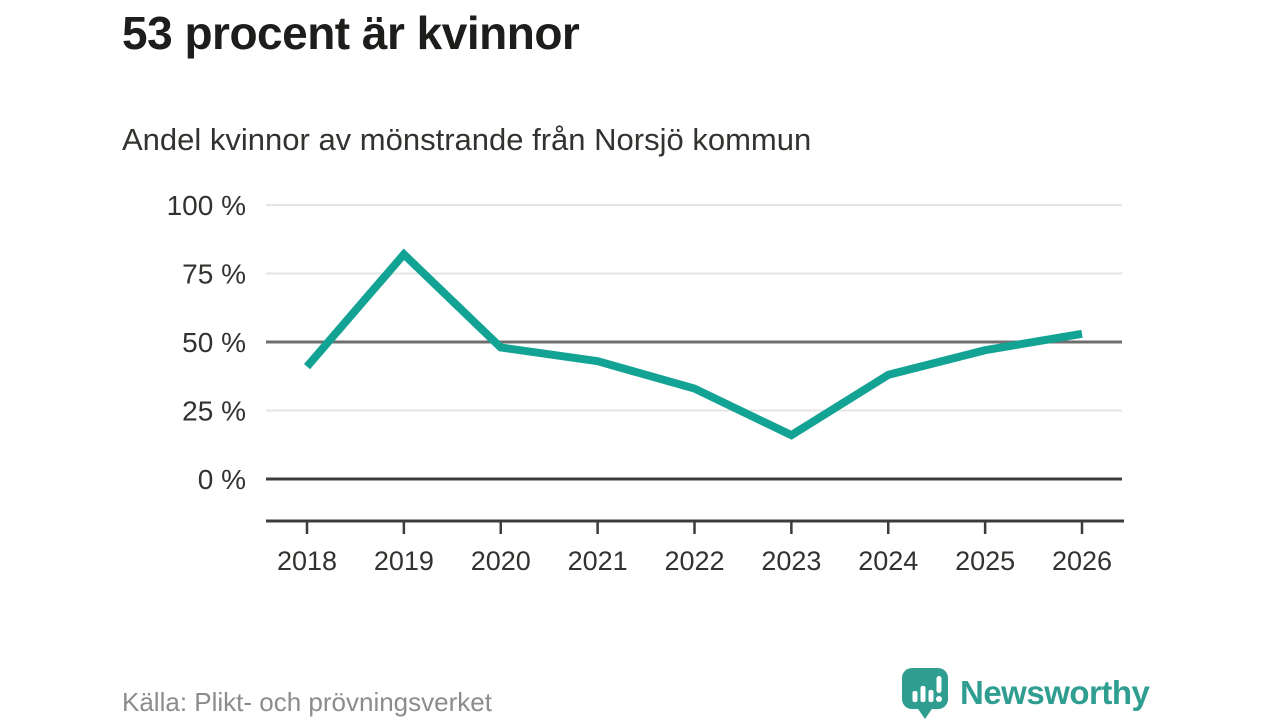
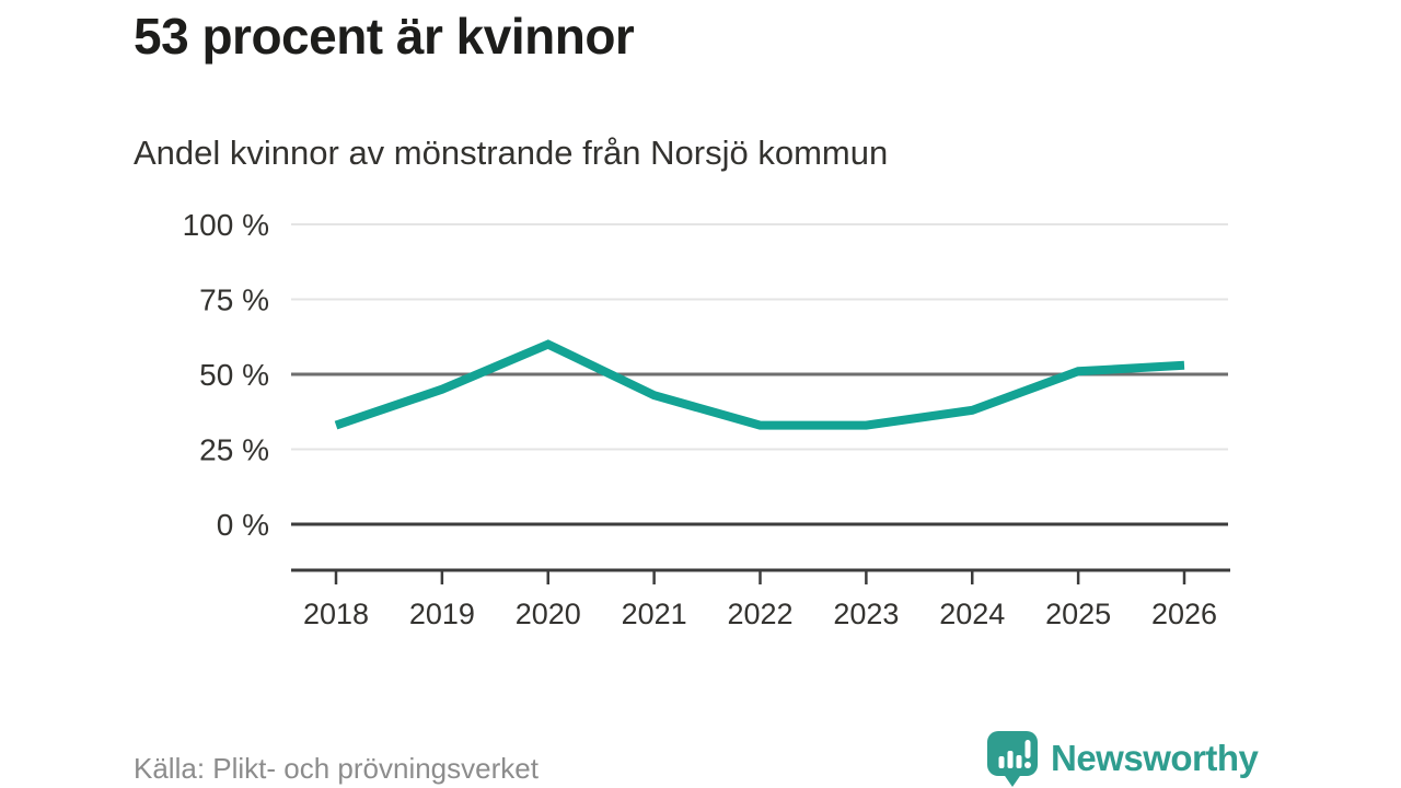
2018: 41% -> 33%
2019: 82% -> 45%
2020: 48% -> 60%
2023: 16% -> 33%
2025: 47% -> 51%
